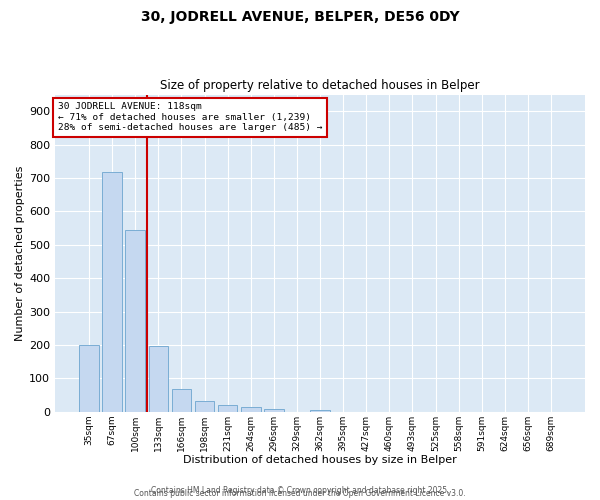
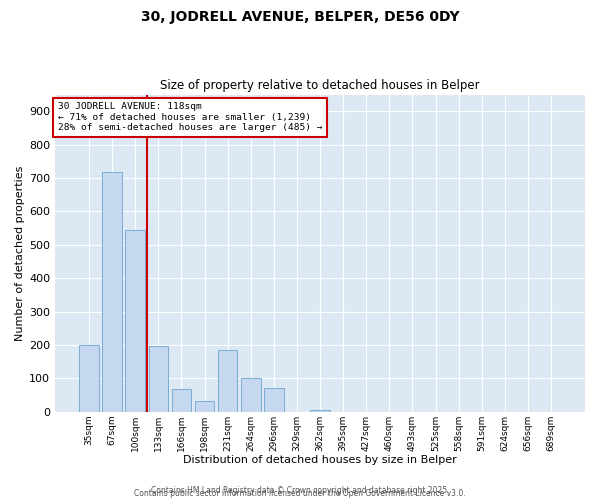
231sqm: 20 -> 185
264sqm: 15 -> 100
296sqm: 7 -> 70
